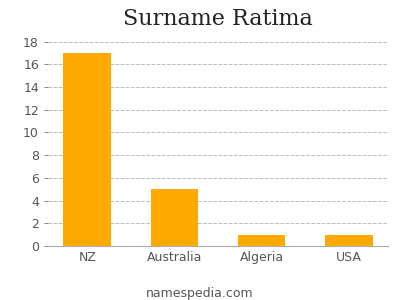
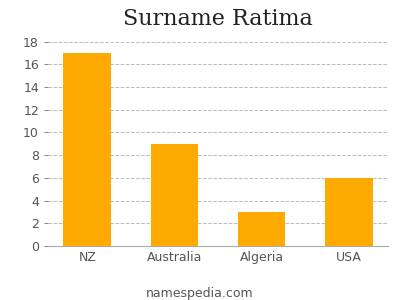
Australia: 5 -> 9
Algeria: 1 -> 3
USA: 1 -> 6
